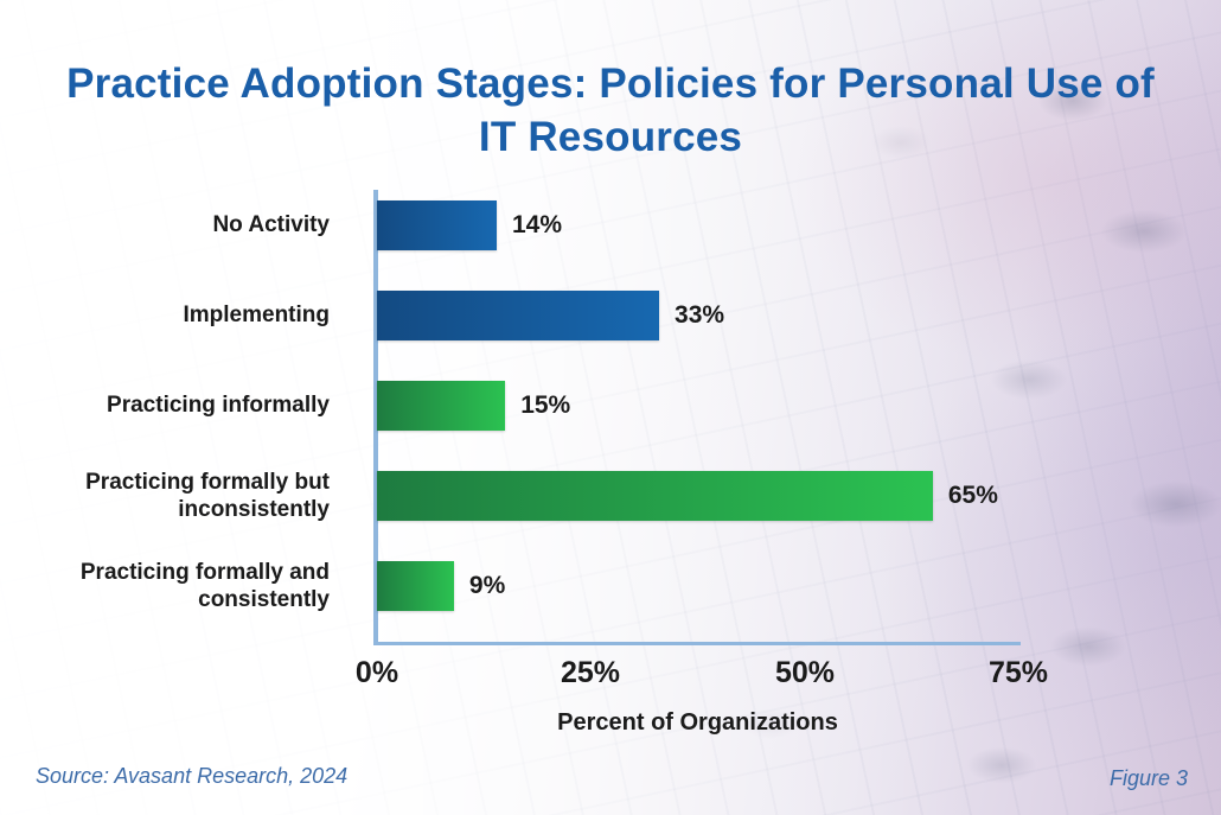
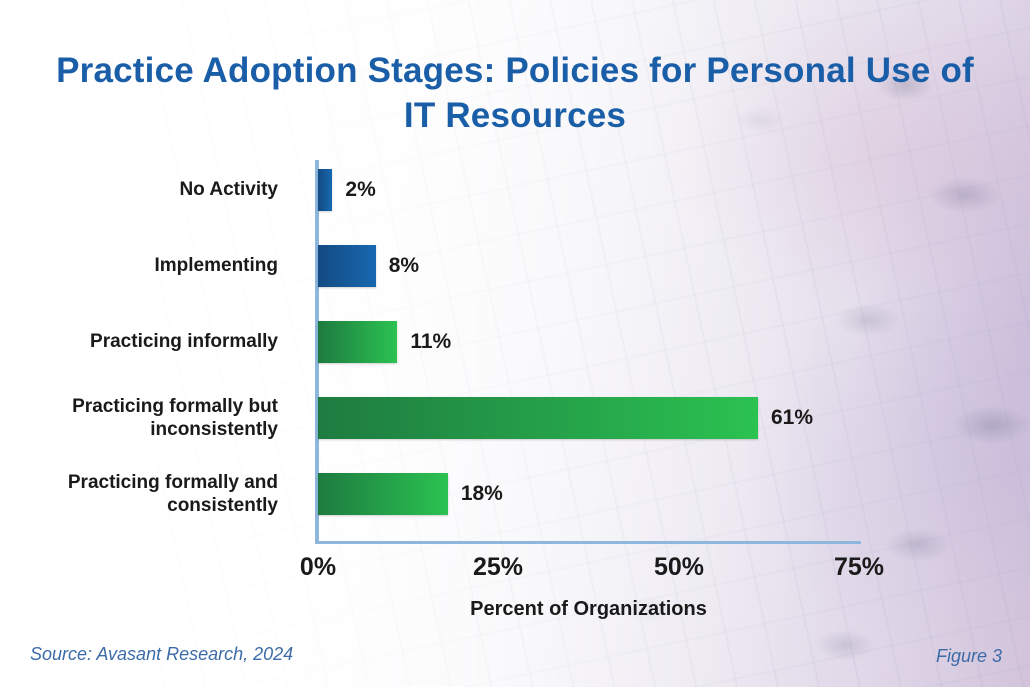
No Activity: 14% -> 2%
Implementing: 33% -> 8%
Practicing informally: 15% -> 11%
Practicing formally but inconsistently: 65% -> 61%
Practicing formally and consistently: 9% -> 18%
